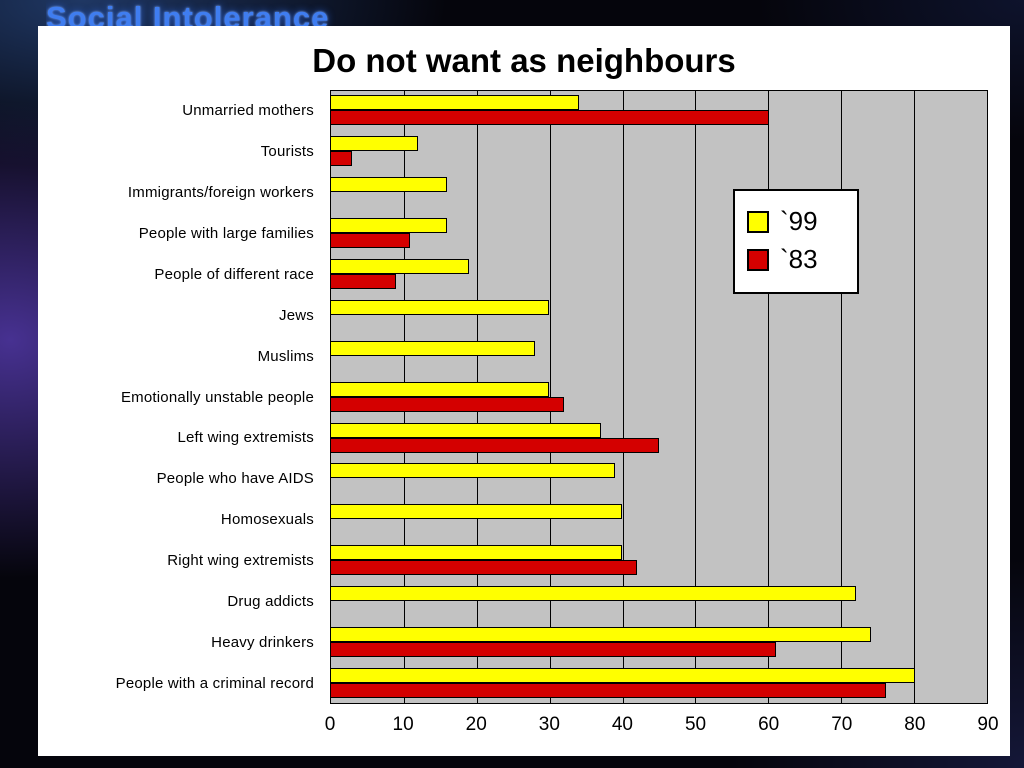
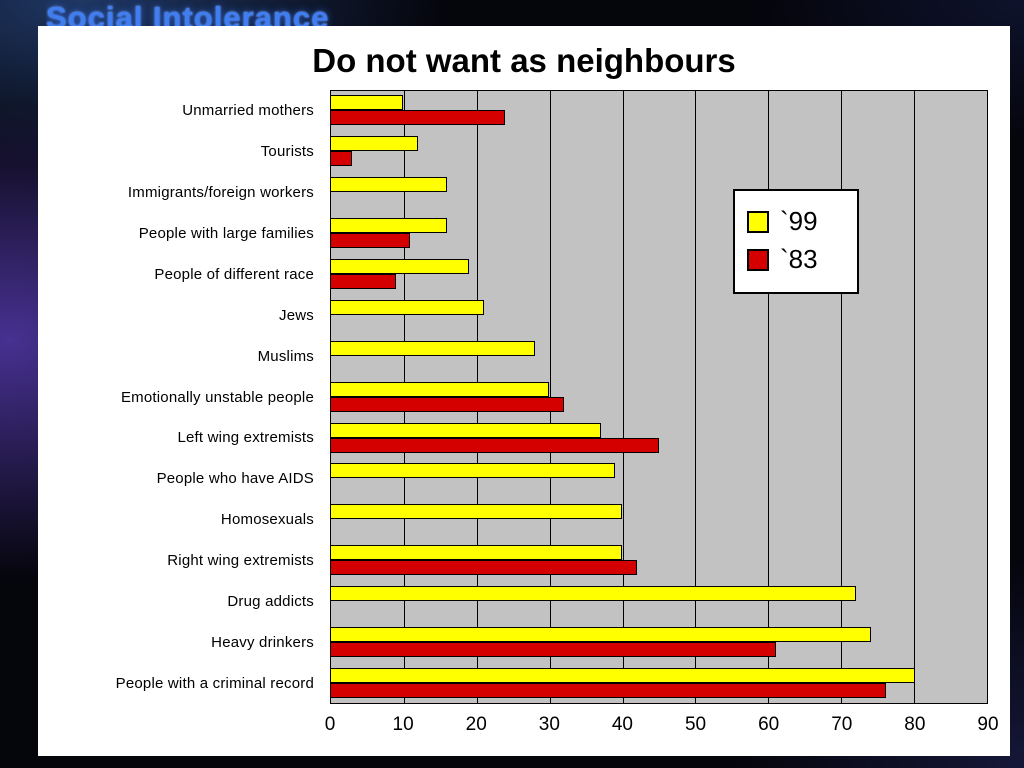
`99/Unmarried mothers: 34 -> 10
`83/Unmarried mothers: 60 -> 24
`99/Jews: 30 -> 21
